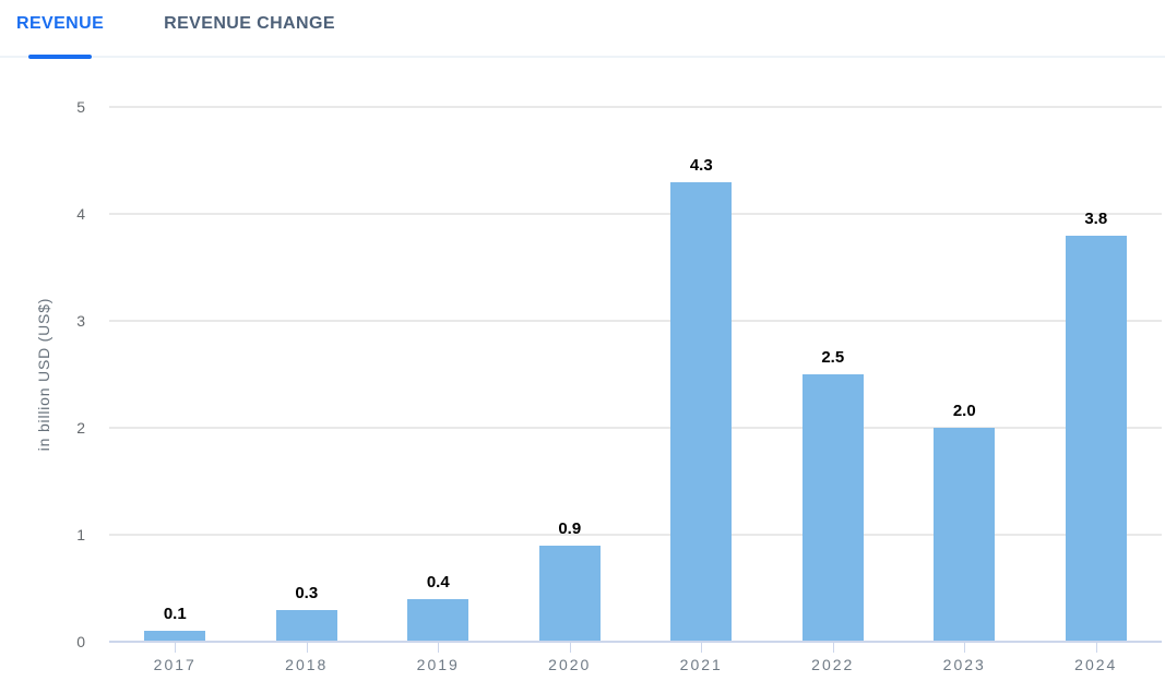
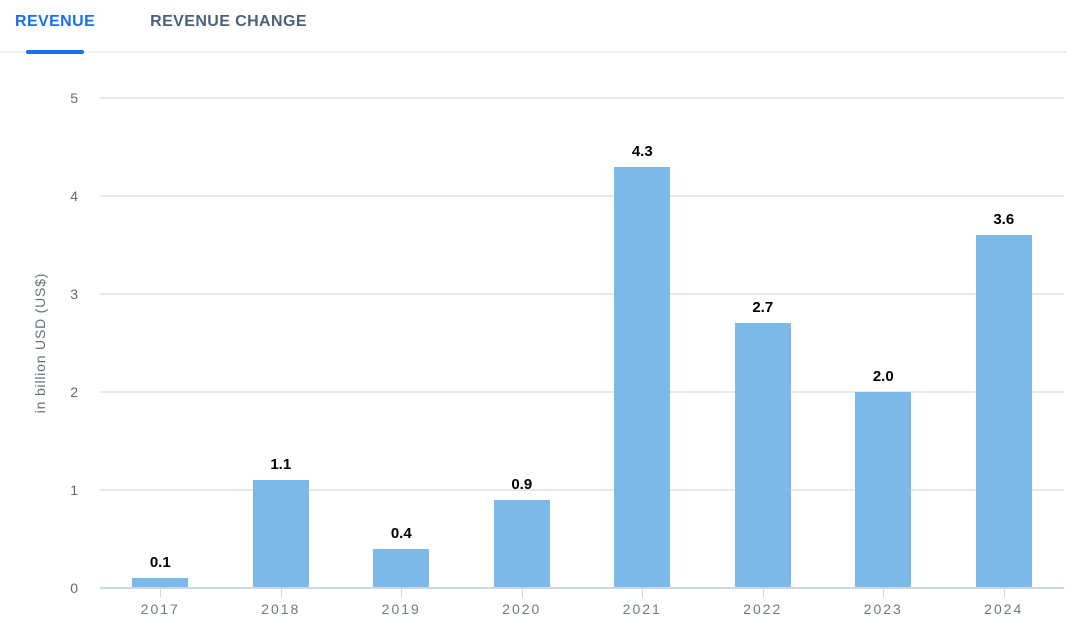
2018: 0.3 -> 1.1
2022: 2.5 -> 2.7
2024: 3.8 -> 3.6
